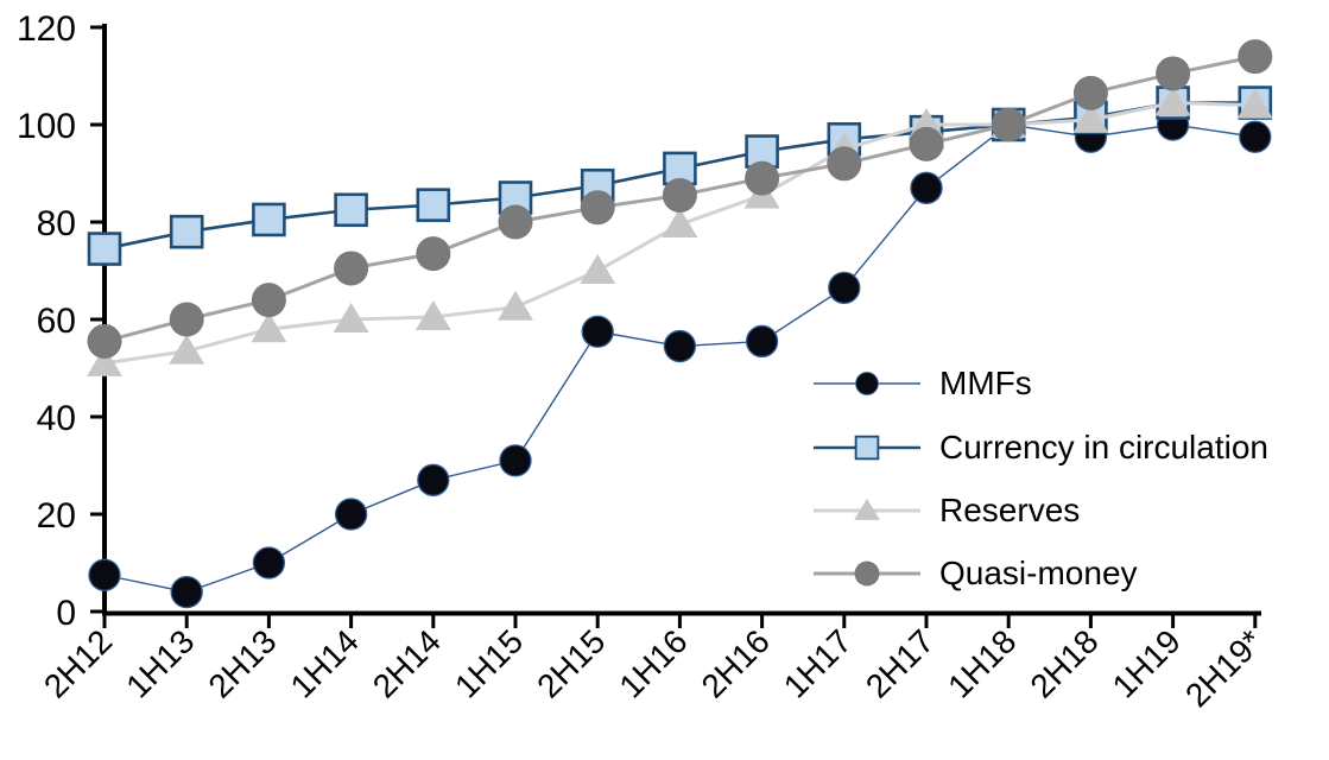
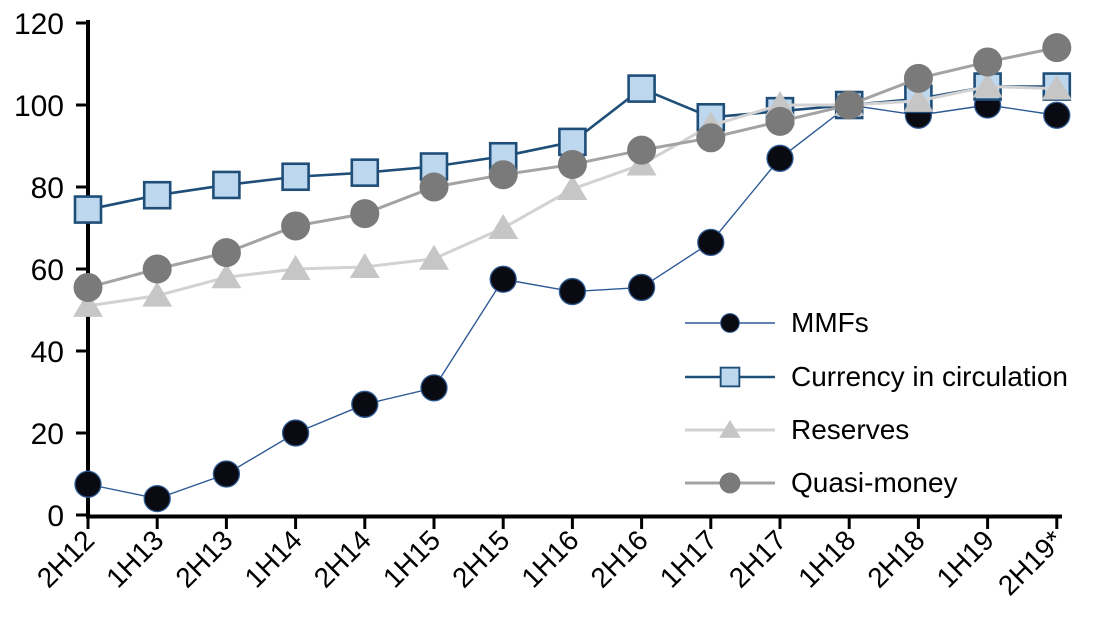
Currency in circulation/2H16: 94 -> 104
